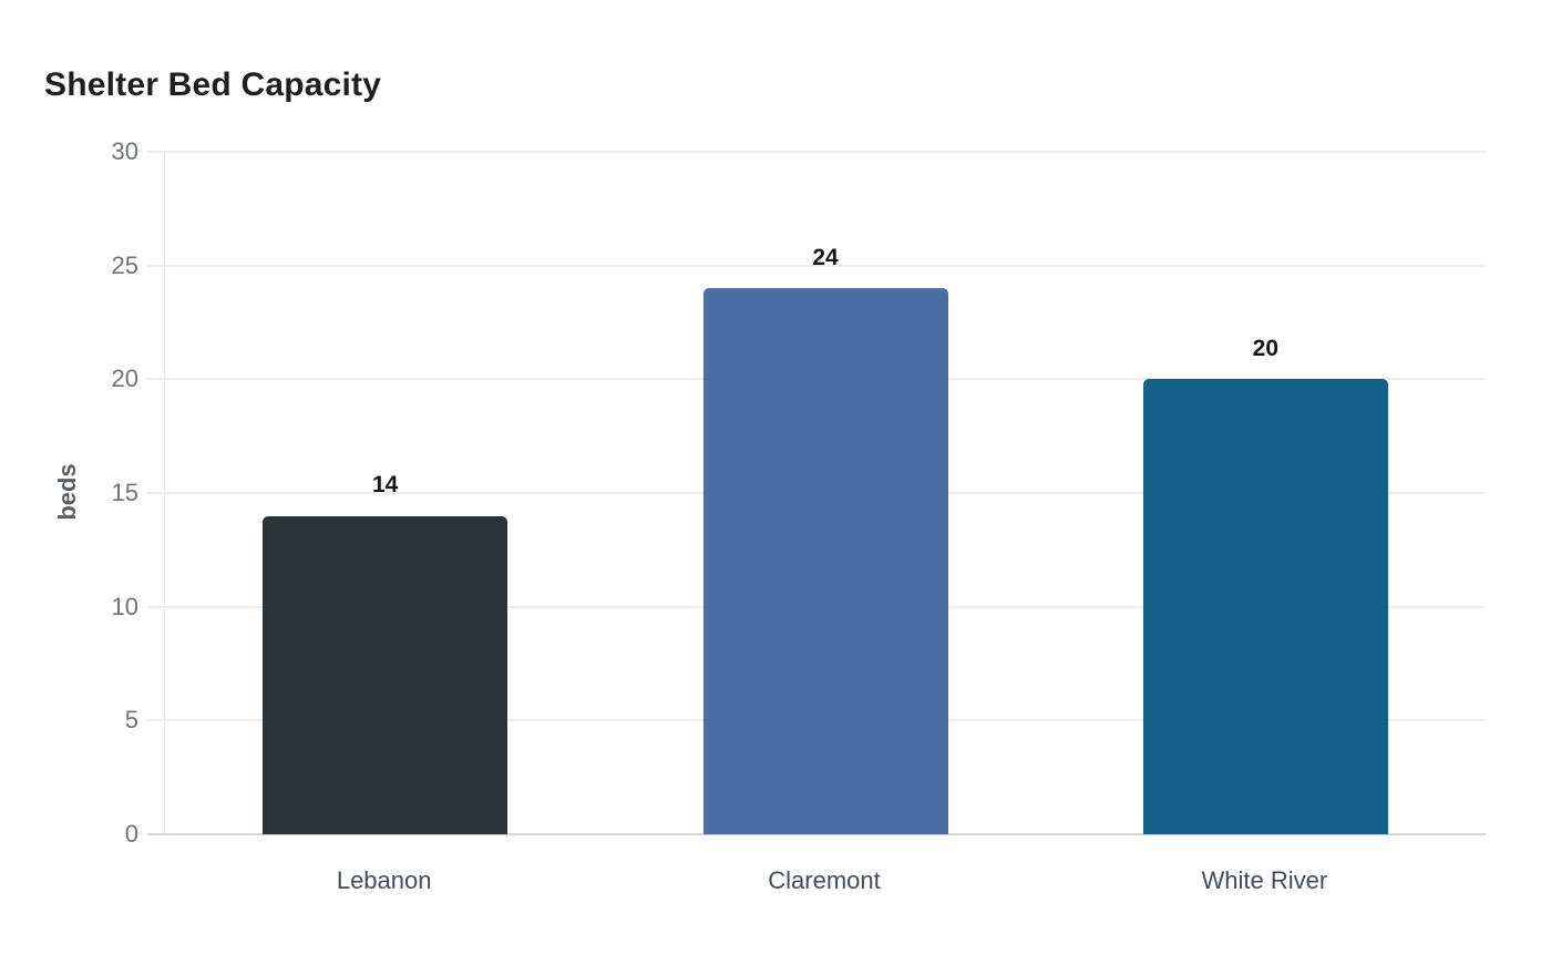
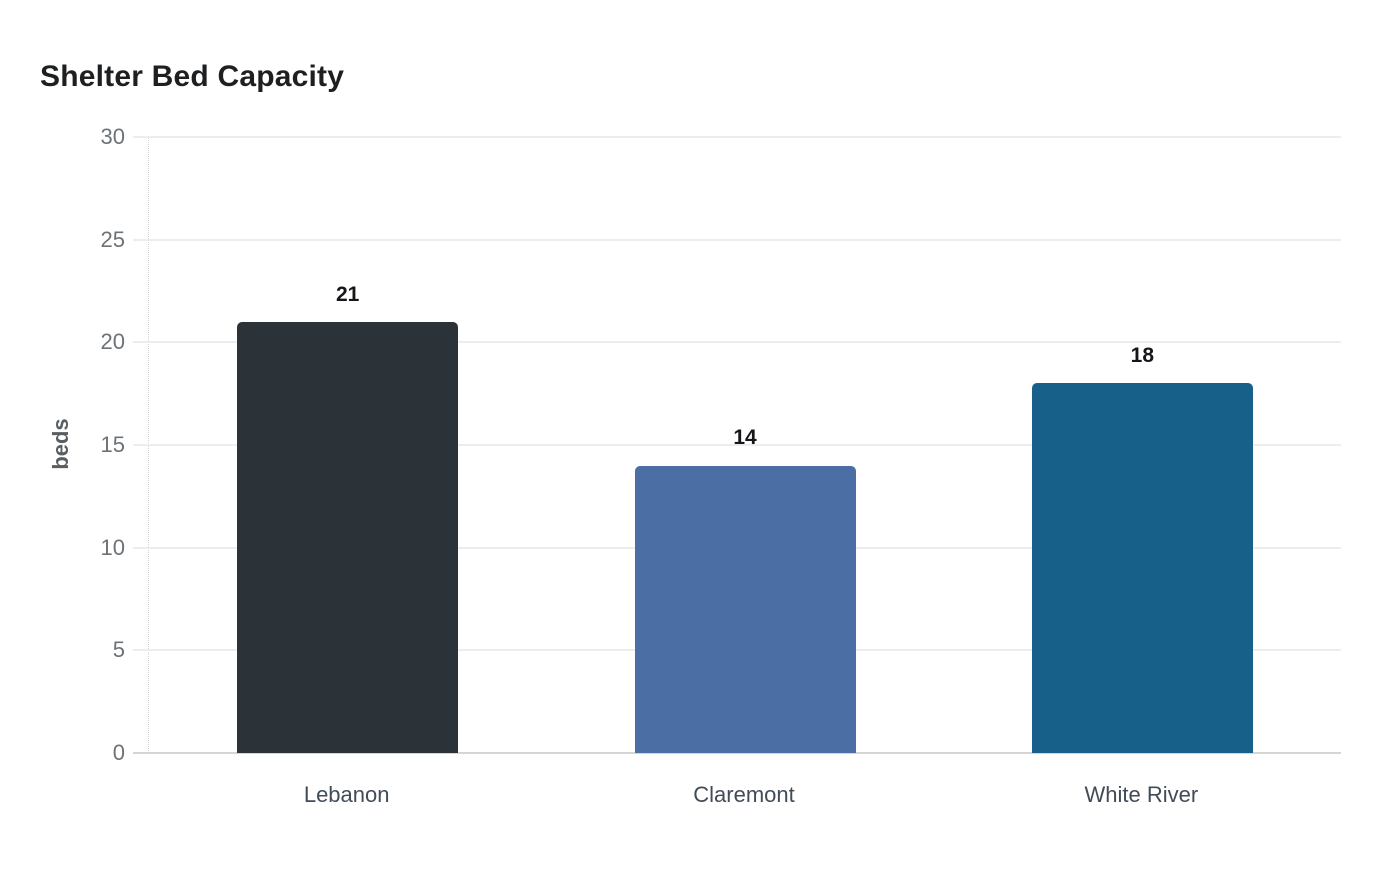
Lebanon: 14 -> 21
Claremont: 24 -> 14
White River: 20 -> 18
